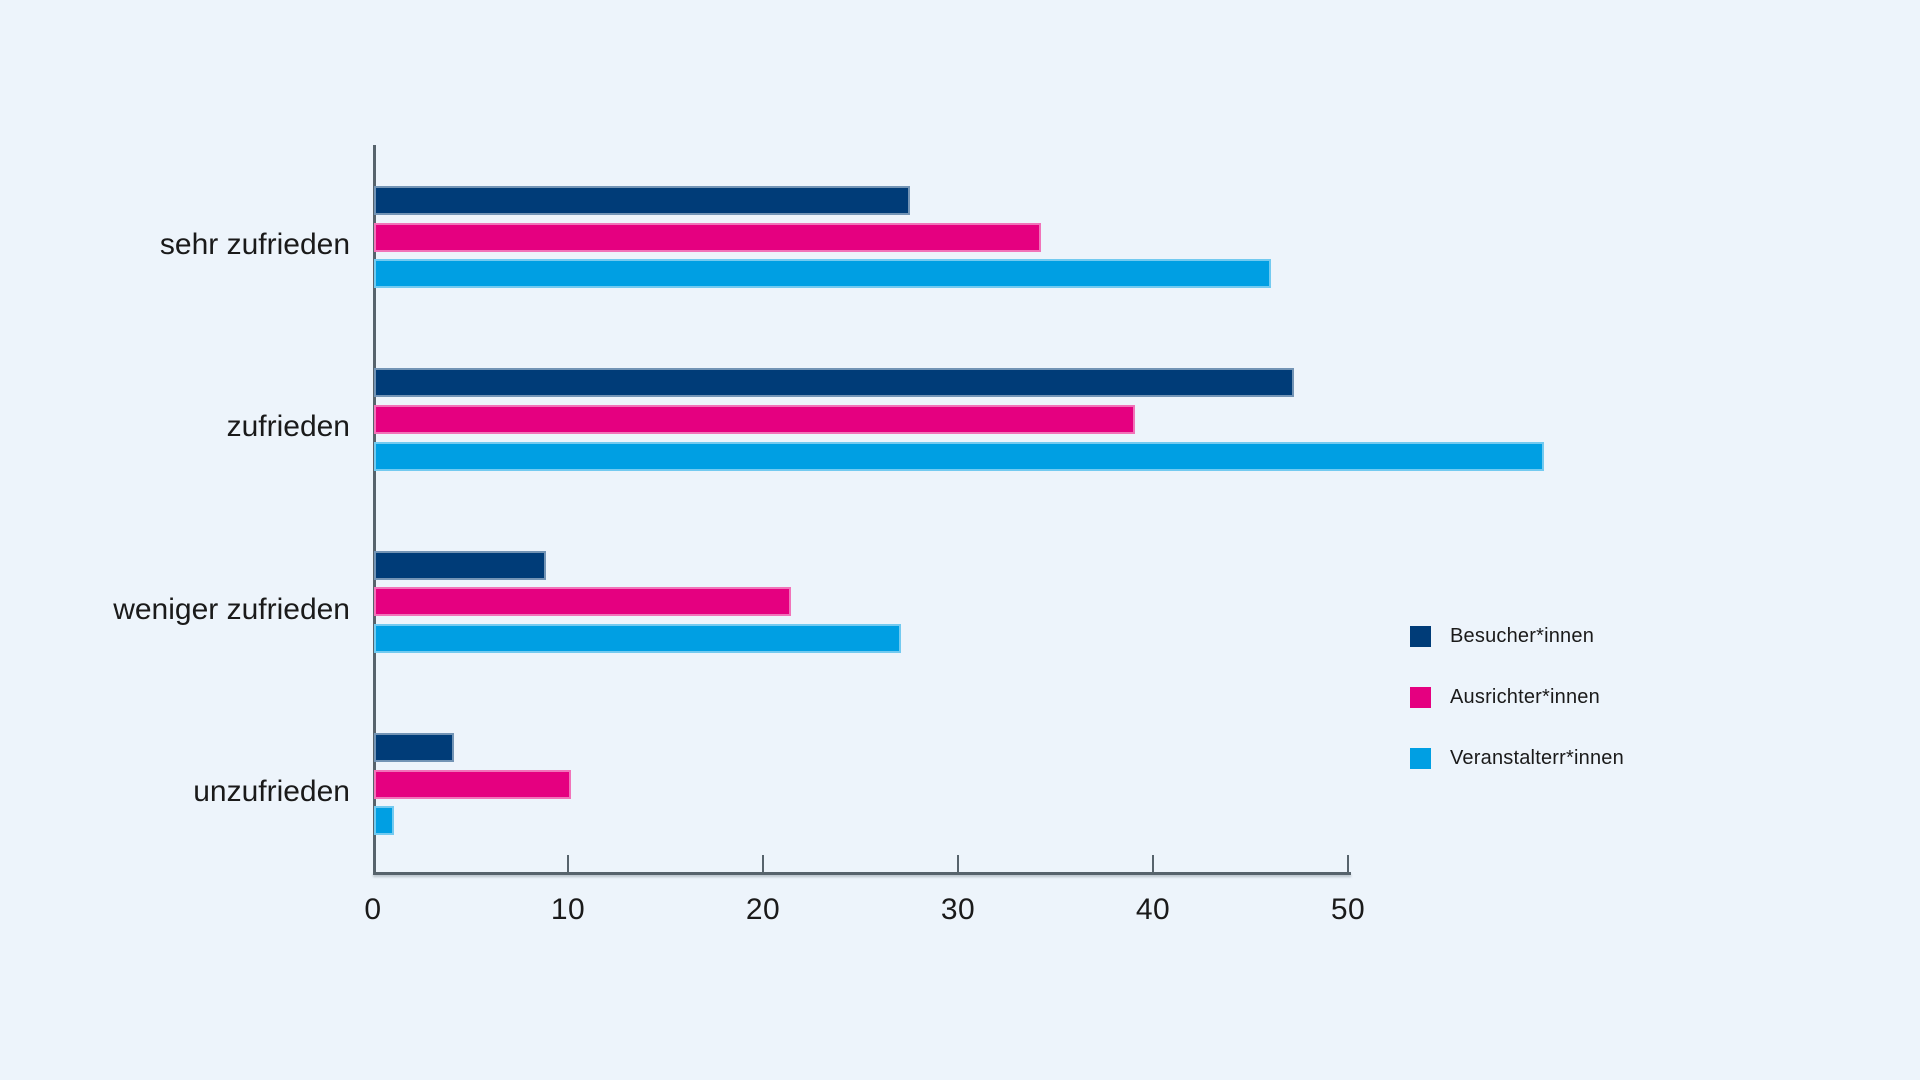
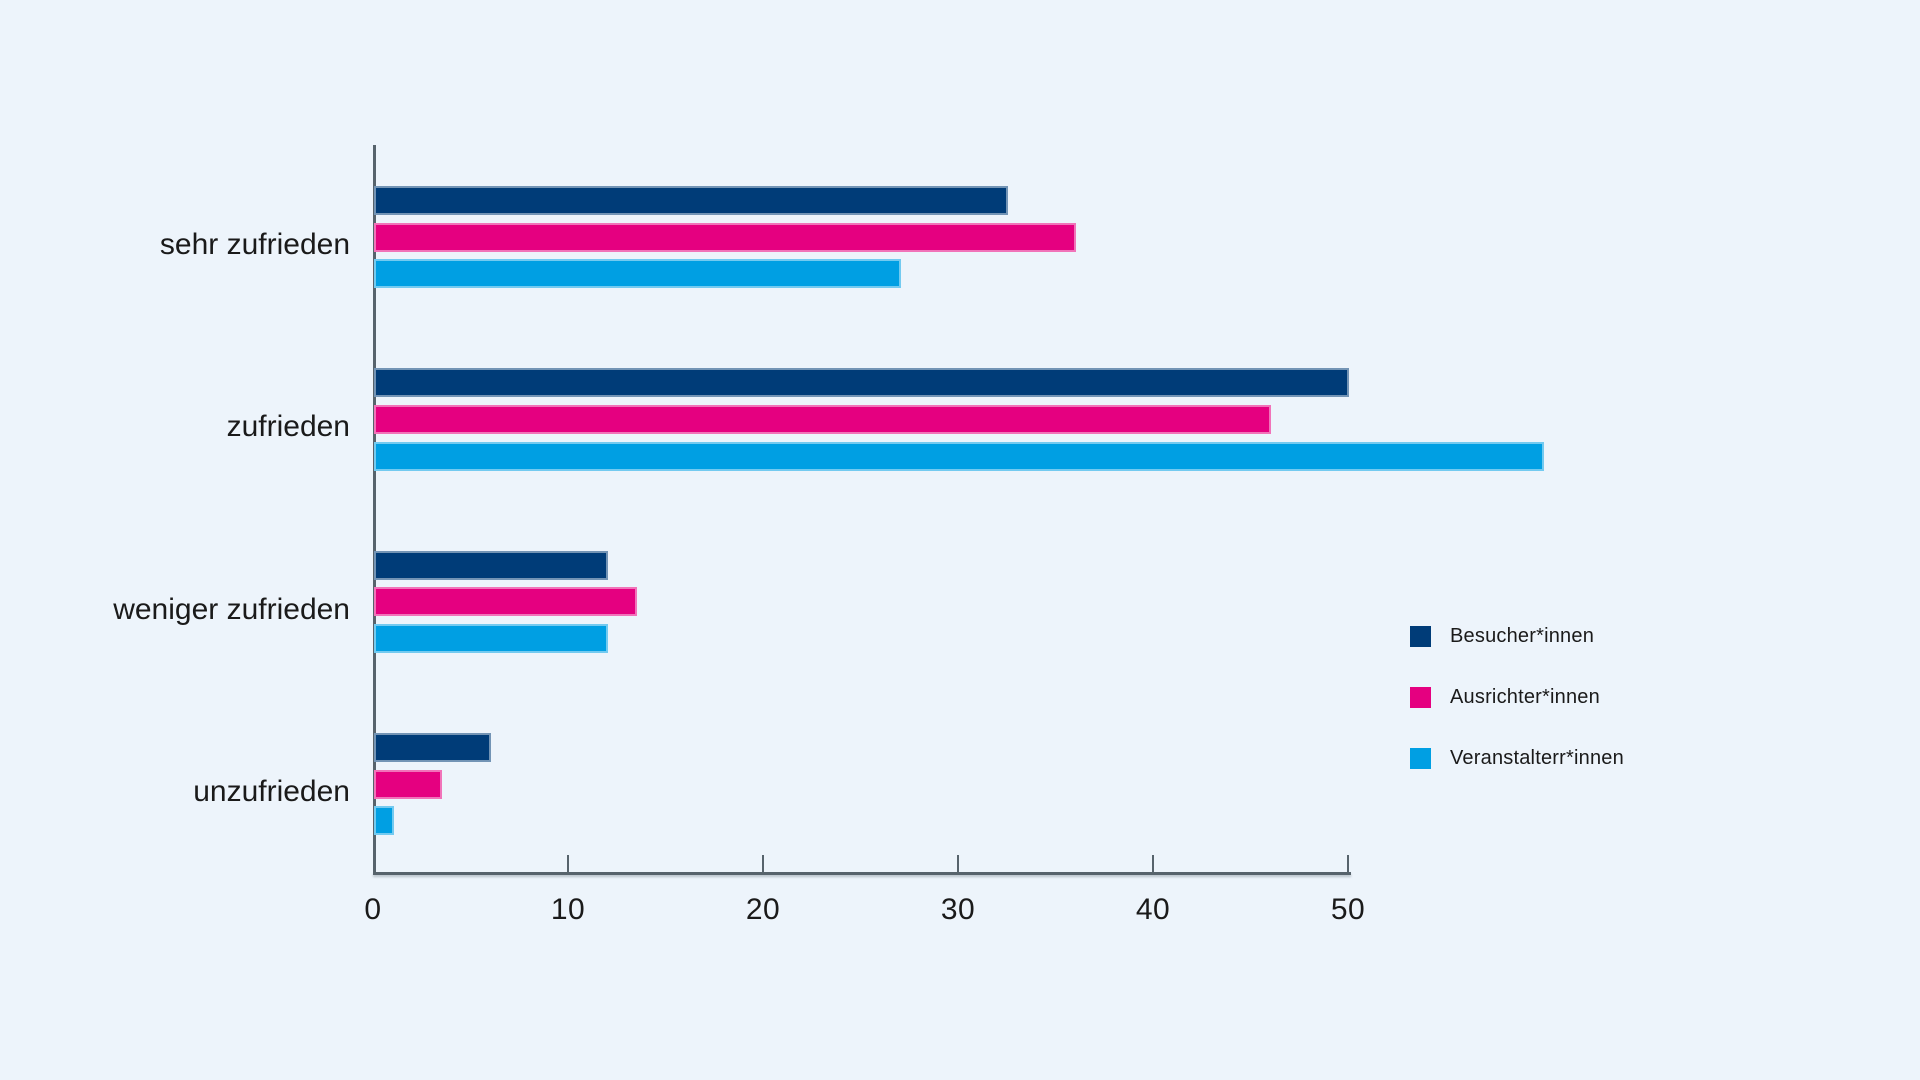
Besucher*innen/sehr zufrieden: 27.5 -> 32.5
Ausrichter*innen/sehr zufrieden: 34.2 -> 36.0
Veranstalterr*innen/sehr zufrieden: 46 -> 27
Besucher*innen/zufrieden: 47.2 -> 50.0
Ausrichter*innen/zufrieden: 39.0 -> 46.0
Besucher*innen/weniger zufrieden: 8.8 -> 12.0
Ausrichter*innen/weniger zufrieden: 21.4 -> 13.5
Veranstalterr*innen/weniger zufrieden: 27 -> 12
Besucher*innen/unzufrieden: 4.1 -> 6.0
Ausrichter*innen/unzufrieden: 10.1 -> 3.5
